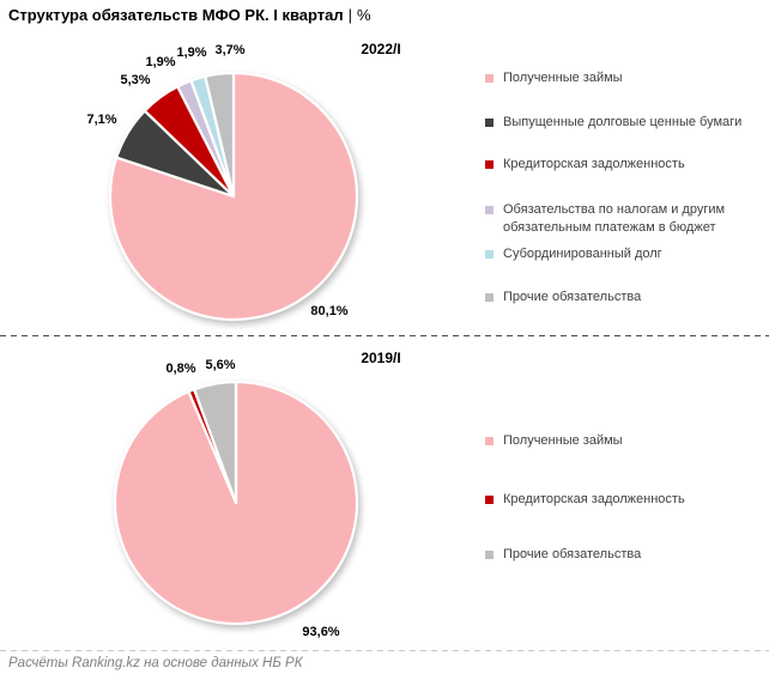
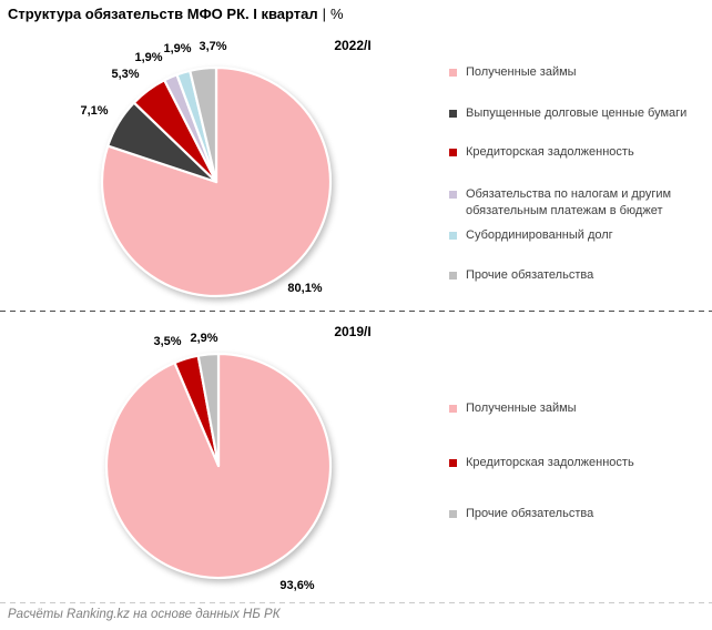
2019/I/Кредиторская задолженность: 0,8% -> 3,5%
2019/I/Прочие обязательства: 5,6% -> 2,9%
